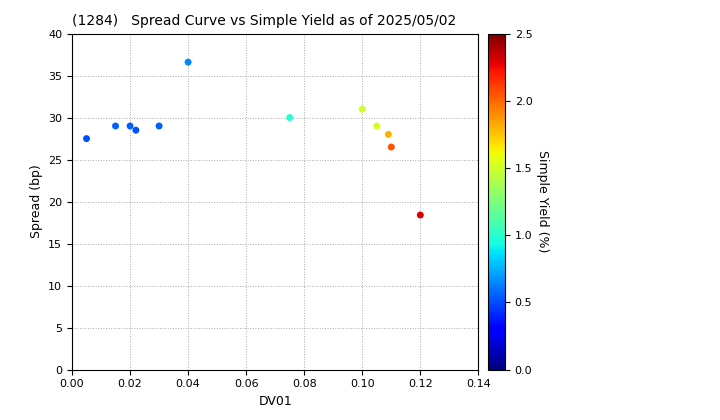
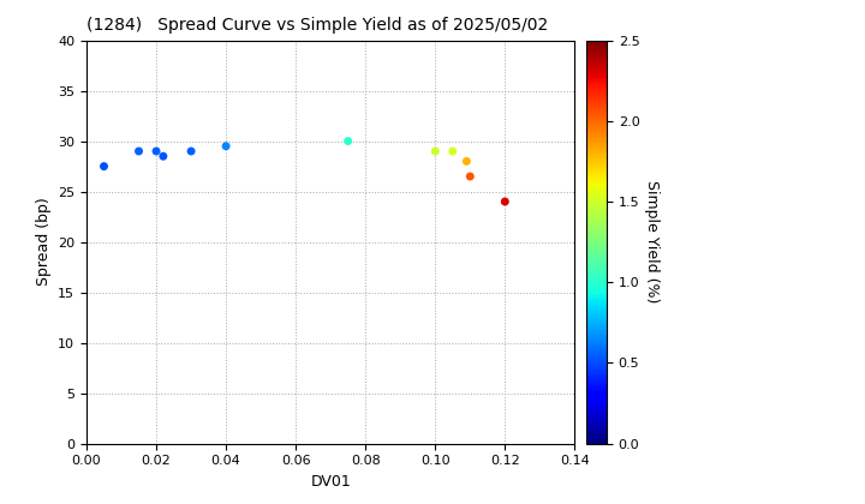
0.04: 36.6 -> 29.5
0.10: 31.0 -> 29.0
0.12: 18.4 -> 24.0
